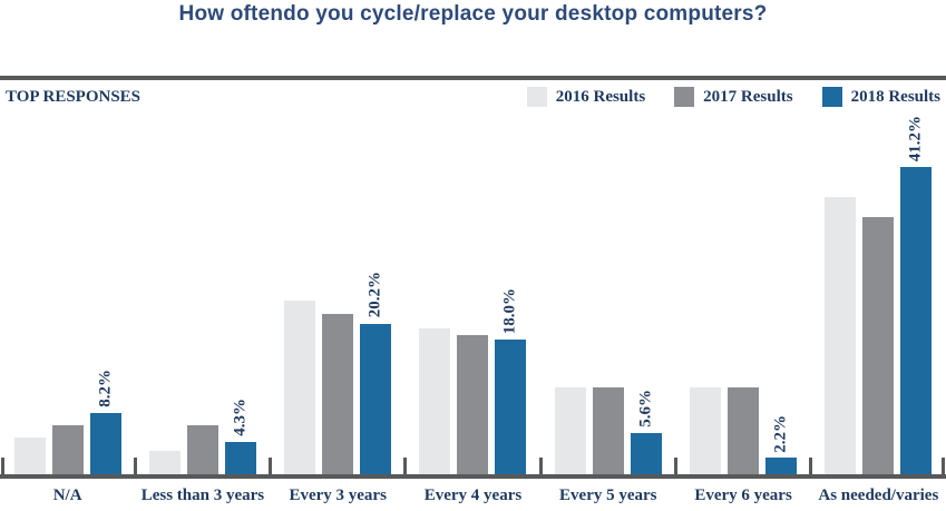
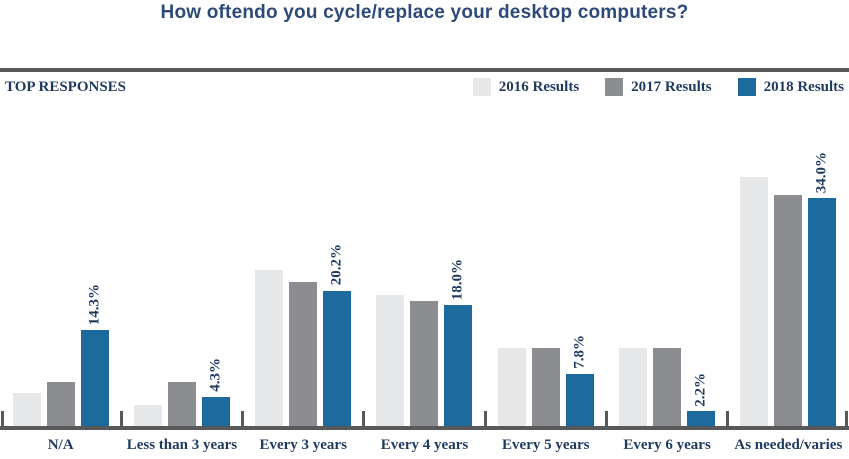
2018 Results/N/A: 8.2% -> 14.3%
2018 Results/Every 5 years: 5.6% -> 7.8%
2018 Results/As needed/varies: 41.2% -> 34.0%
